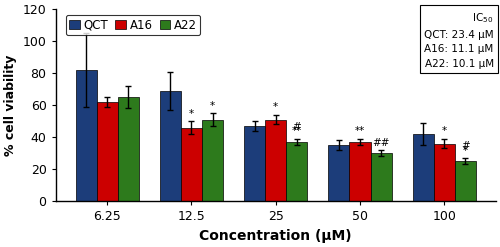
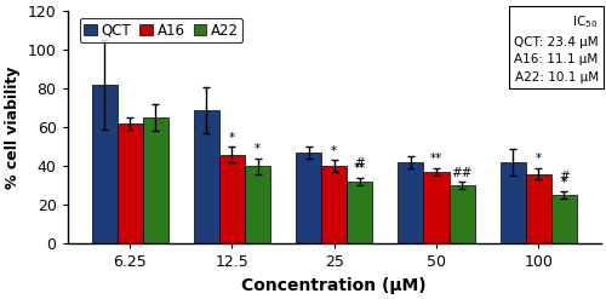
A22/12.5: 51 -> 40
A16/25: 51 -> 40
A22/25: 37 -> 32
QCT/50: 35 -> 42
